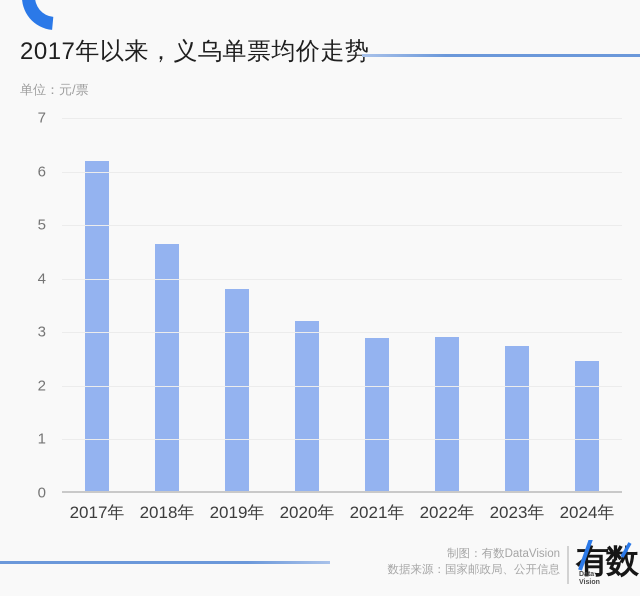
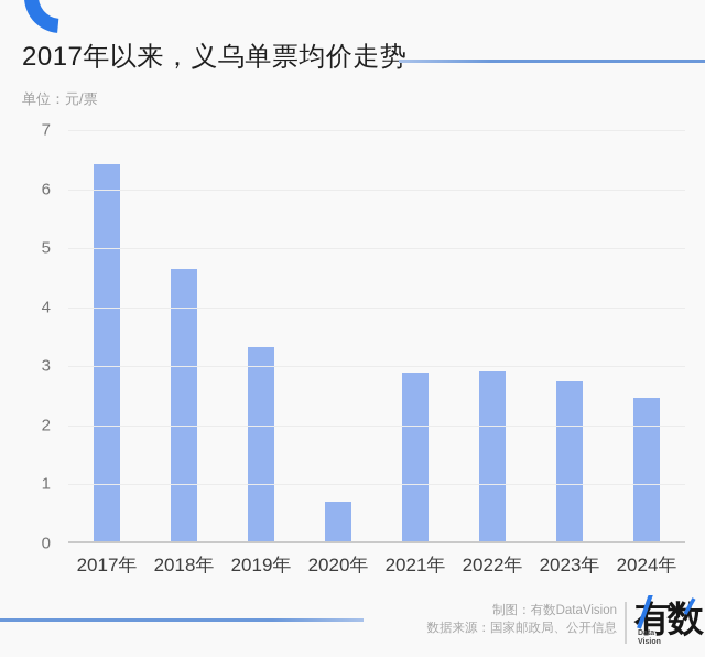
2017年: 6.2 -> 6.4
2019年: 3.8 -> 3.3
2020年: 3.2 -> 0.7
